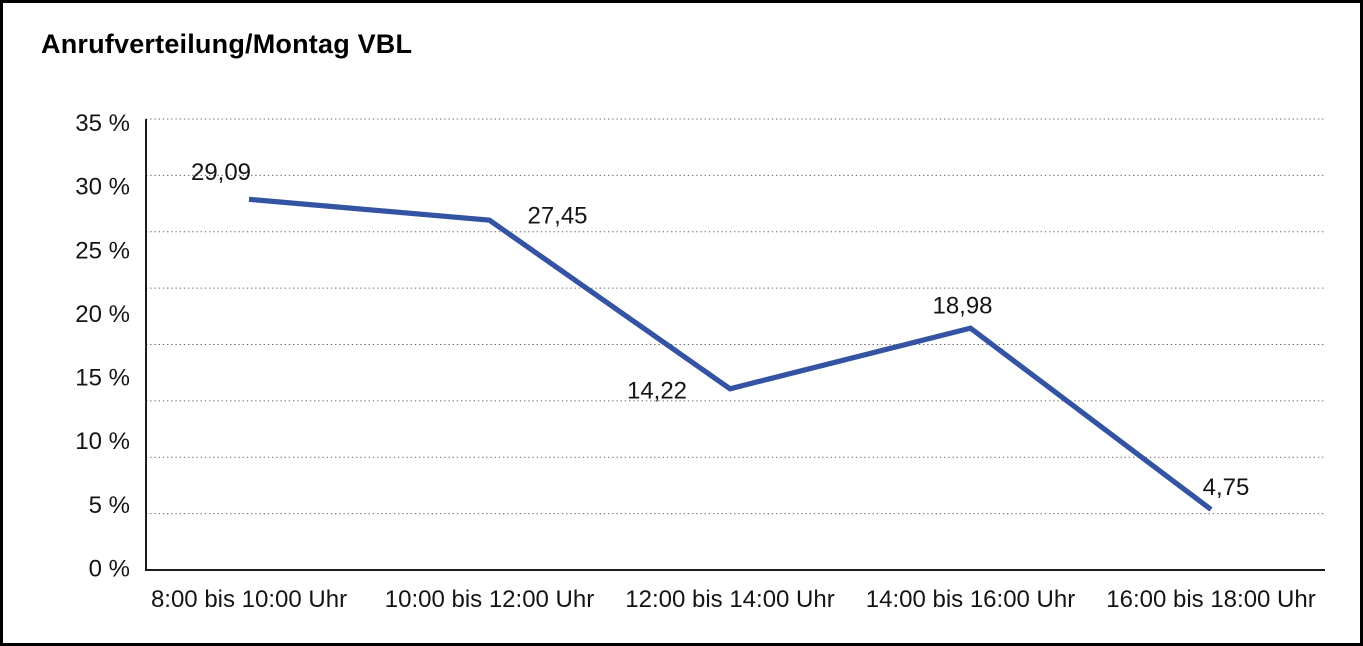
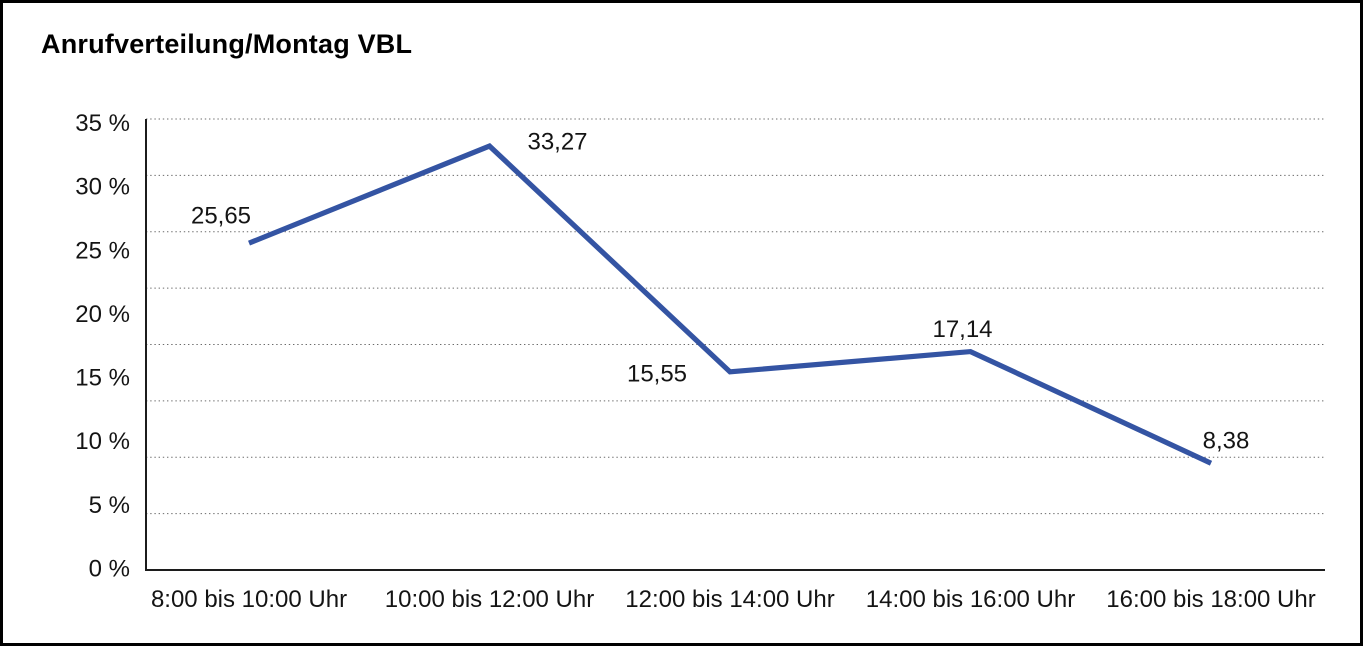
8:00 bis 10:00 Uhr: 29,09 -> 25,65
10:00 bis 12:00 Uhr: 27,45 -> 33,27
12:00 bis 14:00 Uhr: 14,22 -> 15,55
14:00 bis 16:00 Uhr: 18,98 -> 17,14
16:00 bis 18:00 Uhr: 4,75 -> 8,38
